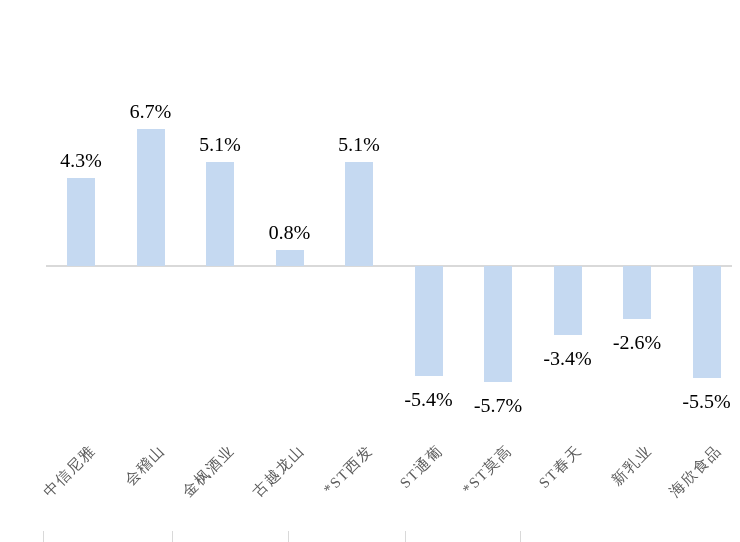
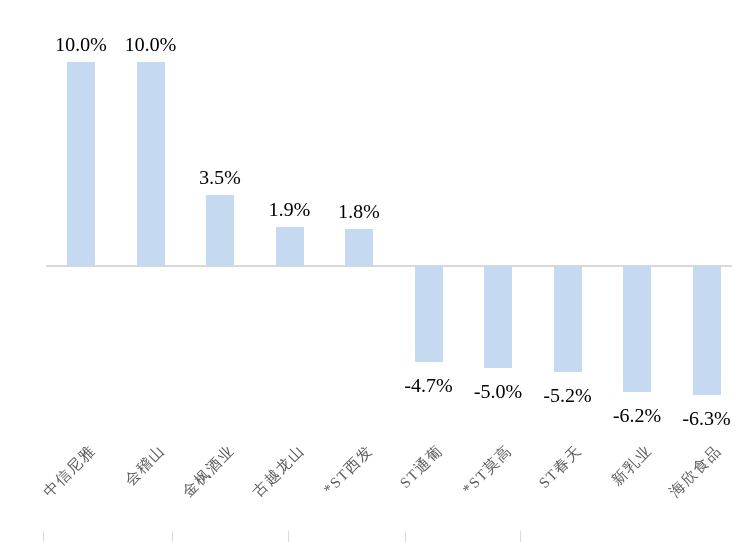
中信尼雅: 4.3% -> 10.0%
会稽山: 6.7% -> 10.0%
金枫酒业: 5.1% -> 3.5%
古越龙山: 0.8% -> 1.9%
*ST西发: 5.1% -> 1.8%
ST通葡: -5.4% -> -4.7%
*ST莫高: -5.7% -> -5.0%
ST春天: -3.4% -> -5.2%
新乳业: -2.6% -> -6.2%
海欣食品: -5.5% -> -6.3%
